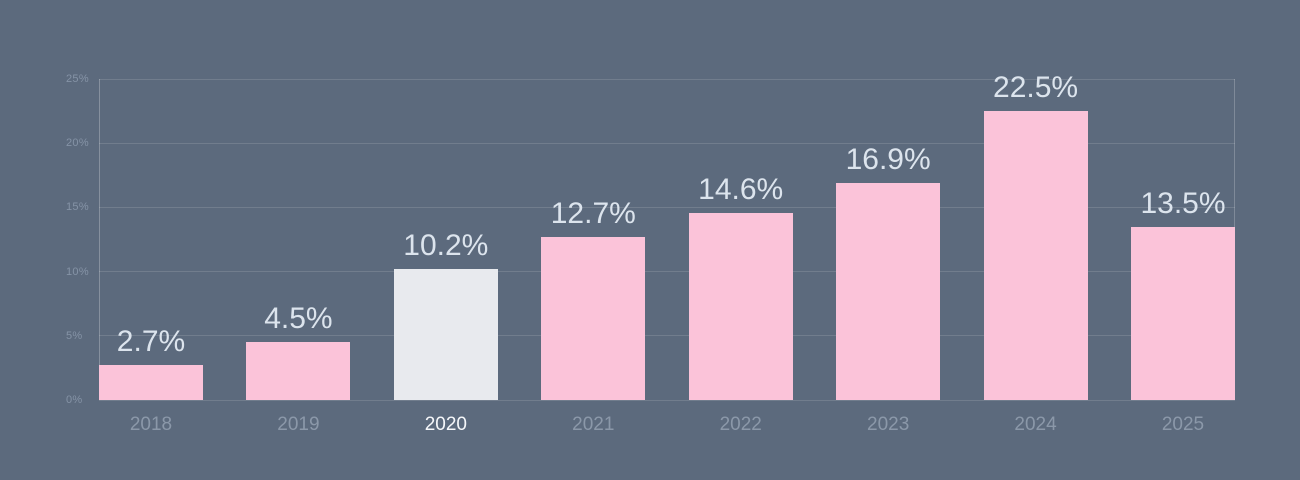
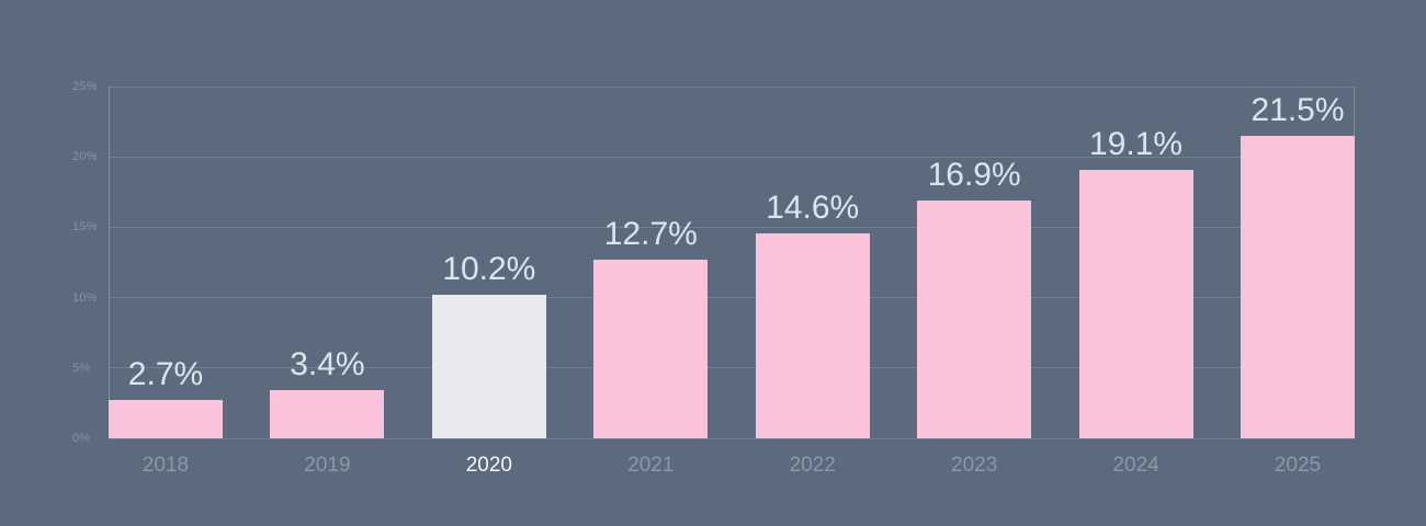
2019: 4.5% -> 3.4%
2024: 22.5% -> 19.1%
2025: 13.5% -> 21.5%
